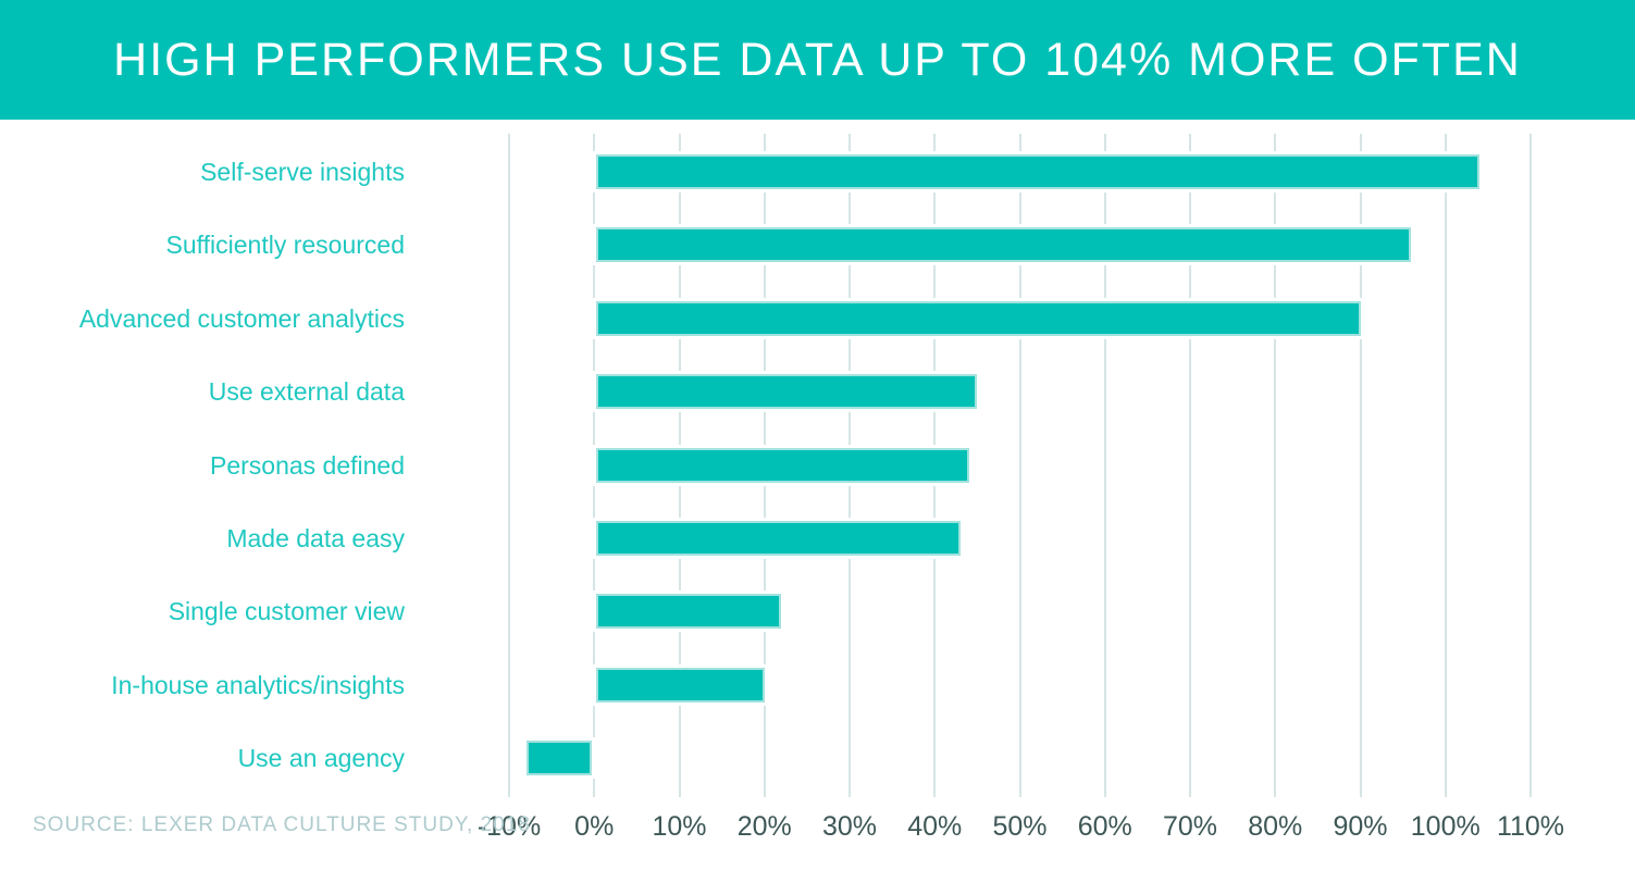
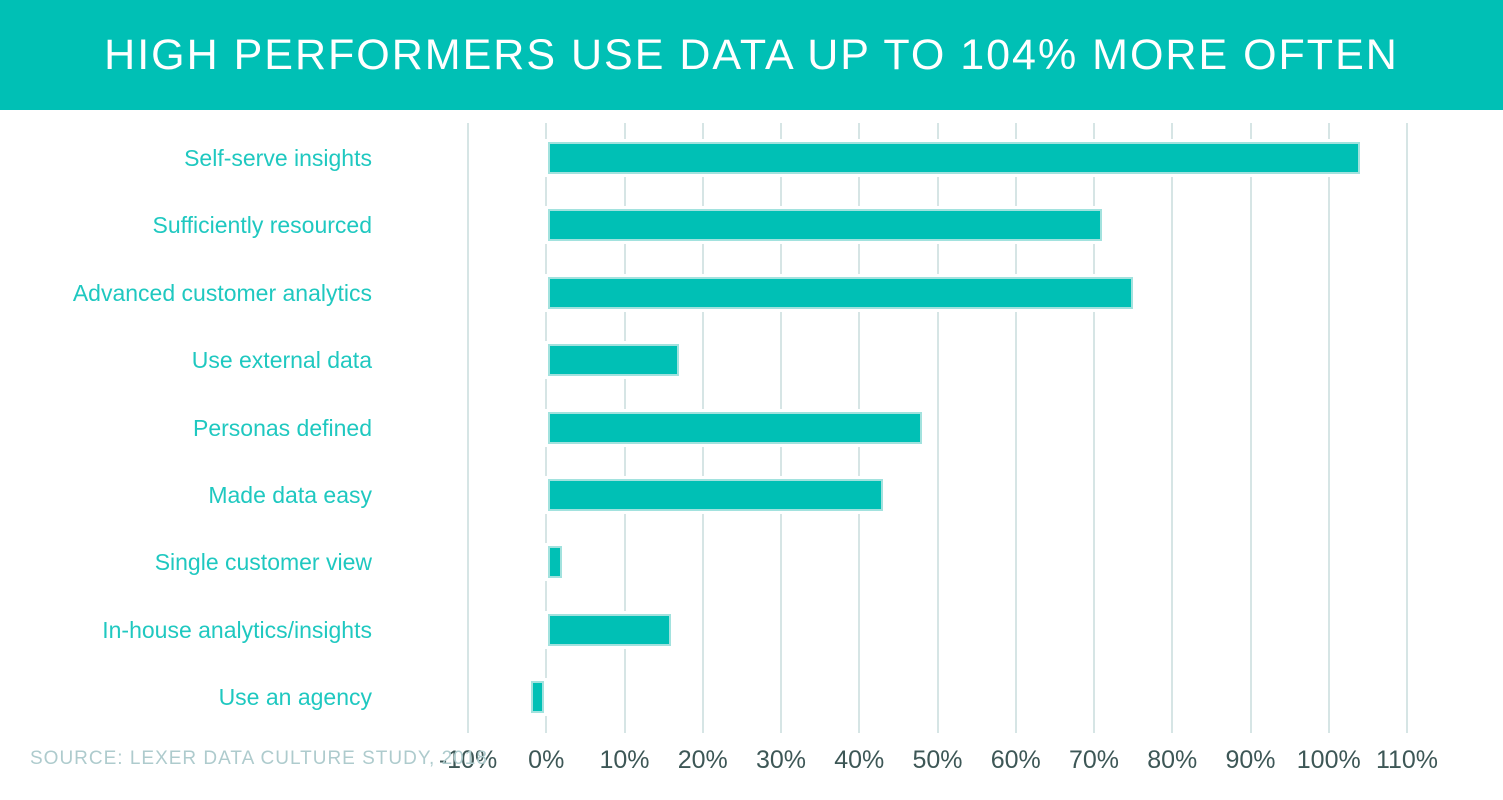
Sufficiently resourced: 96% -> 71%
Advanced customer analytics: 90% -> 75%
Use external data: 45% -> 17%
Personas defined: 44% -> 48%
Single customer view: 22% -> 2%
In-house analytics/insights: 20% -> 16%
Use an agency: -8% -> -2%
